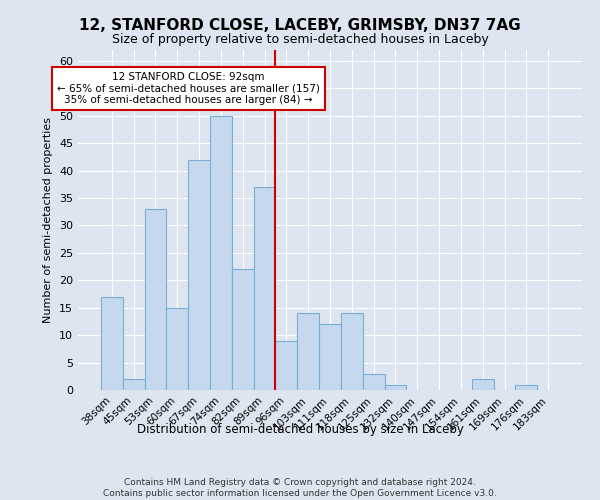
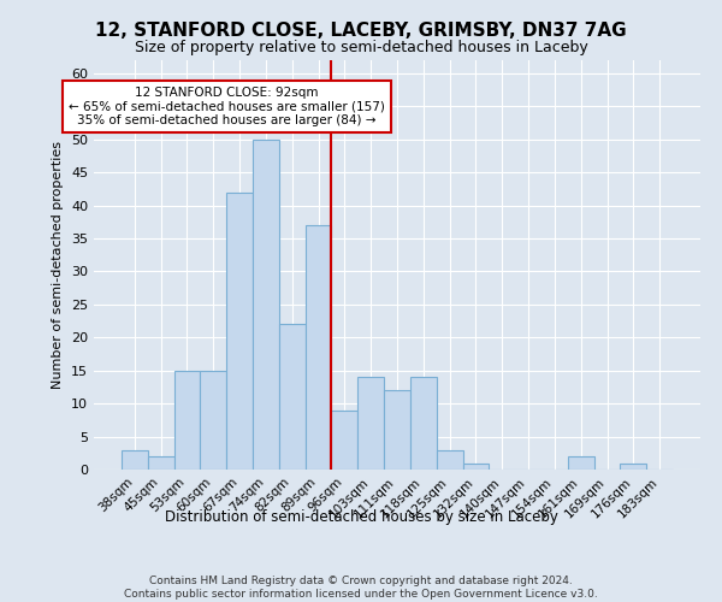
38sqm: 17 -> 3
53sqm: 33 -> 15
